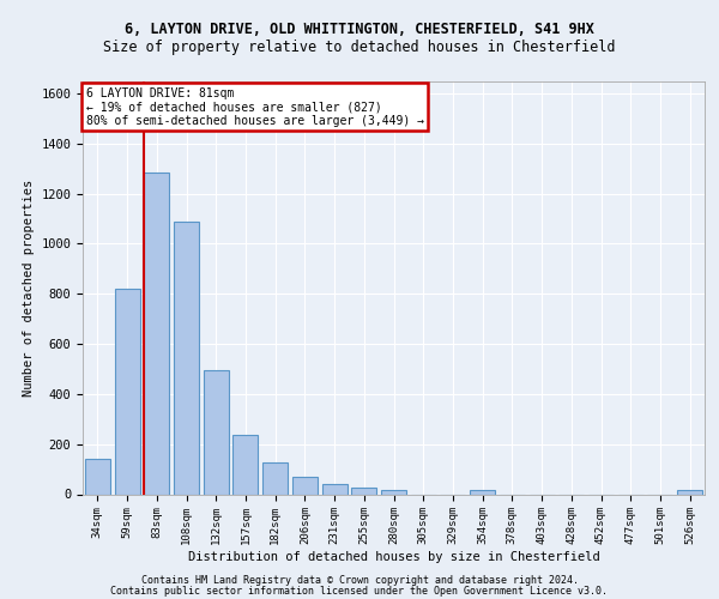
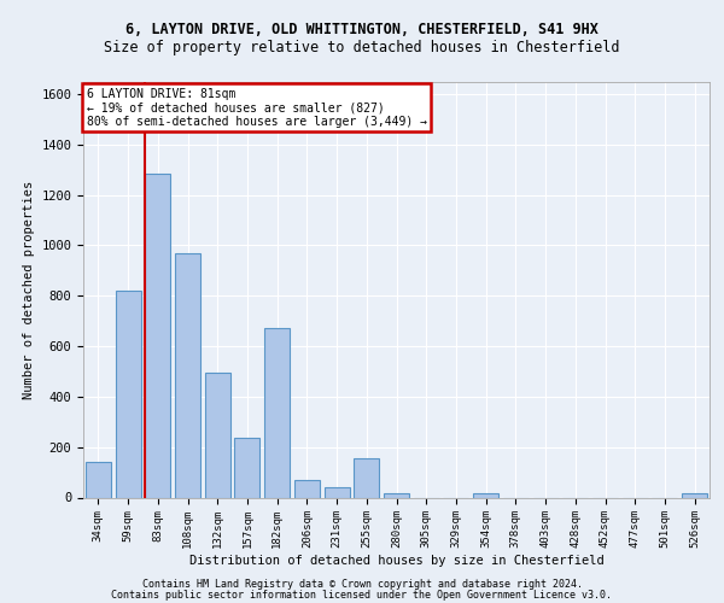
108sqm: 1090 -> 970
182sqm: 128 -> 670
255sqm: 28 -> 155
